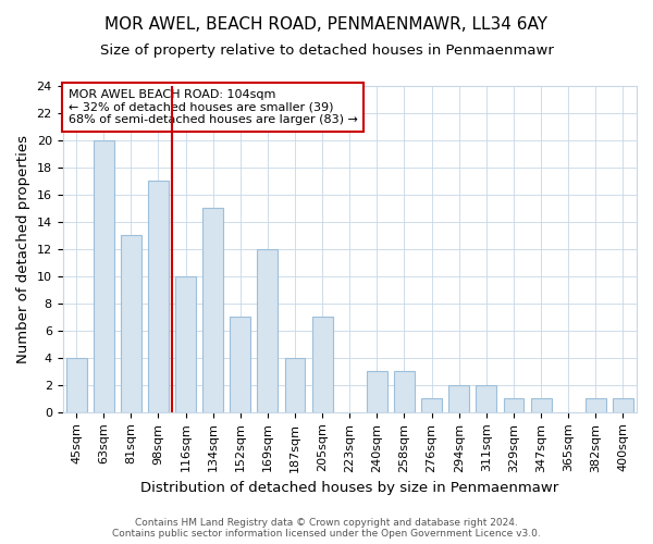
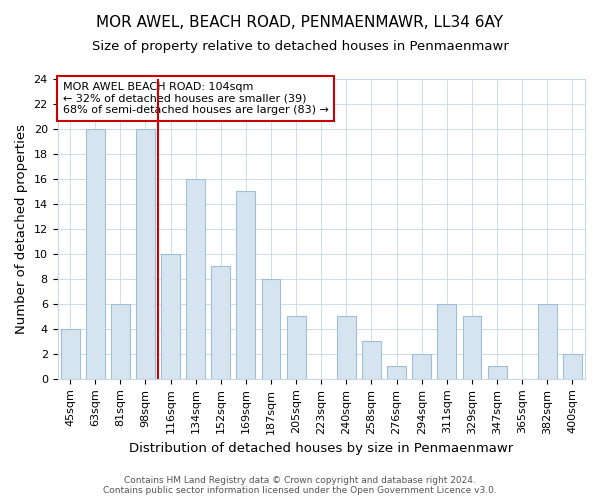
81sqm: 13 -> 6
98sqm: 17 -> 20
134sqm: 15 -> 16
152sqm: 7 -> 9
169sqm: 12 -> 15
187sqm: 4 -> 8
205sqm: 7 -> 5
240sqm: 3 -> 5
311sqm: 2 -> 6
329sqm: 1 -> 5
382sqm: 1 -> 6
400sqm: 1 -> 2
